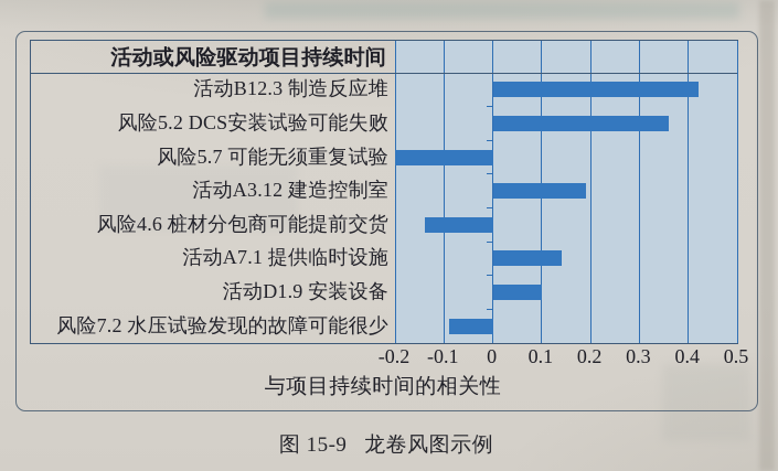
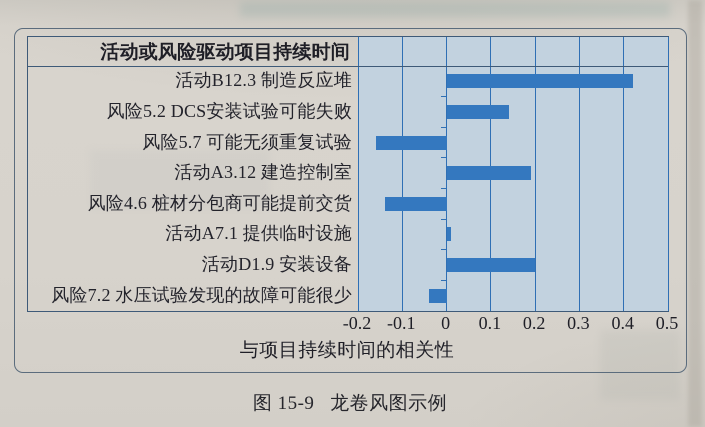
风险5.2 DCS安装试验可能失败: 0.36 -> 0.14
风险5.7 可能无须重复试验: -0.20 -> -0.16
活动A7.1 提供临时设施: 0.14 -> 0.01
活动D1.9 安装设备: 0.10 -> 0.20
风险7.2 水压试验发现的故障可能很少: -0.09 -> -0.04
